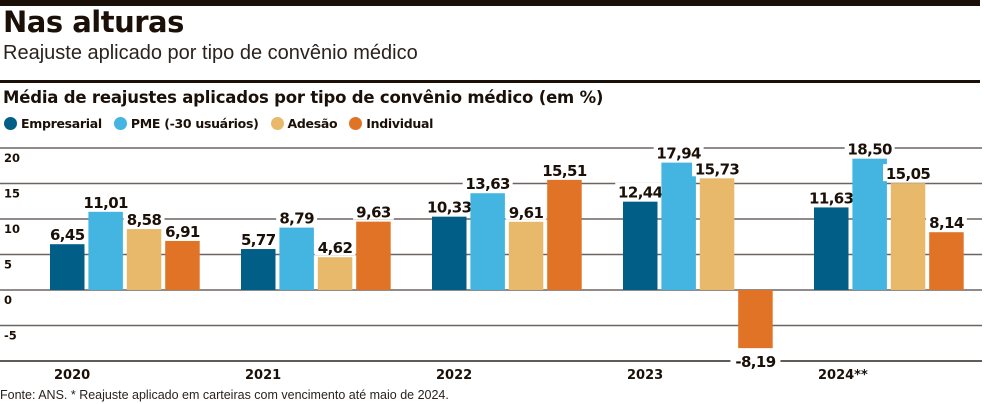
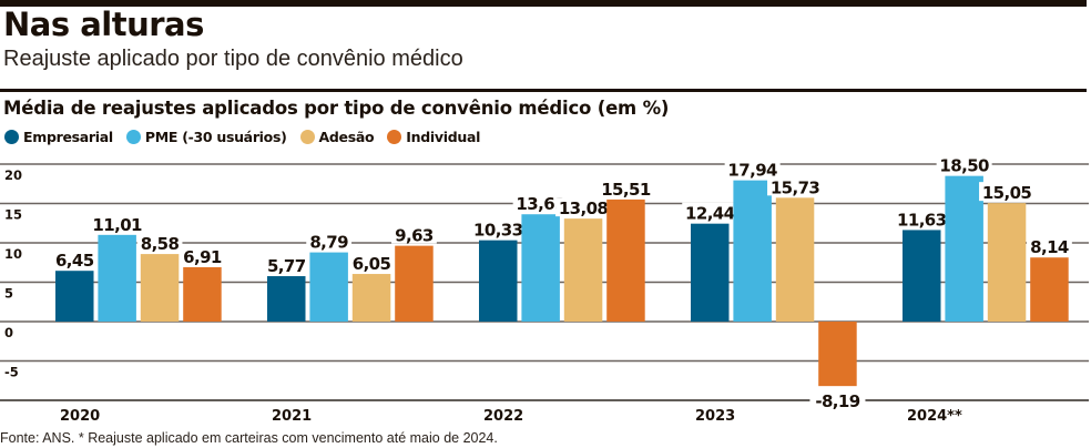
Adesão/2021: 4,62 -> 6,05
Adesão/2022: 9,61 -> 13,08
